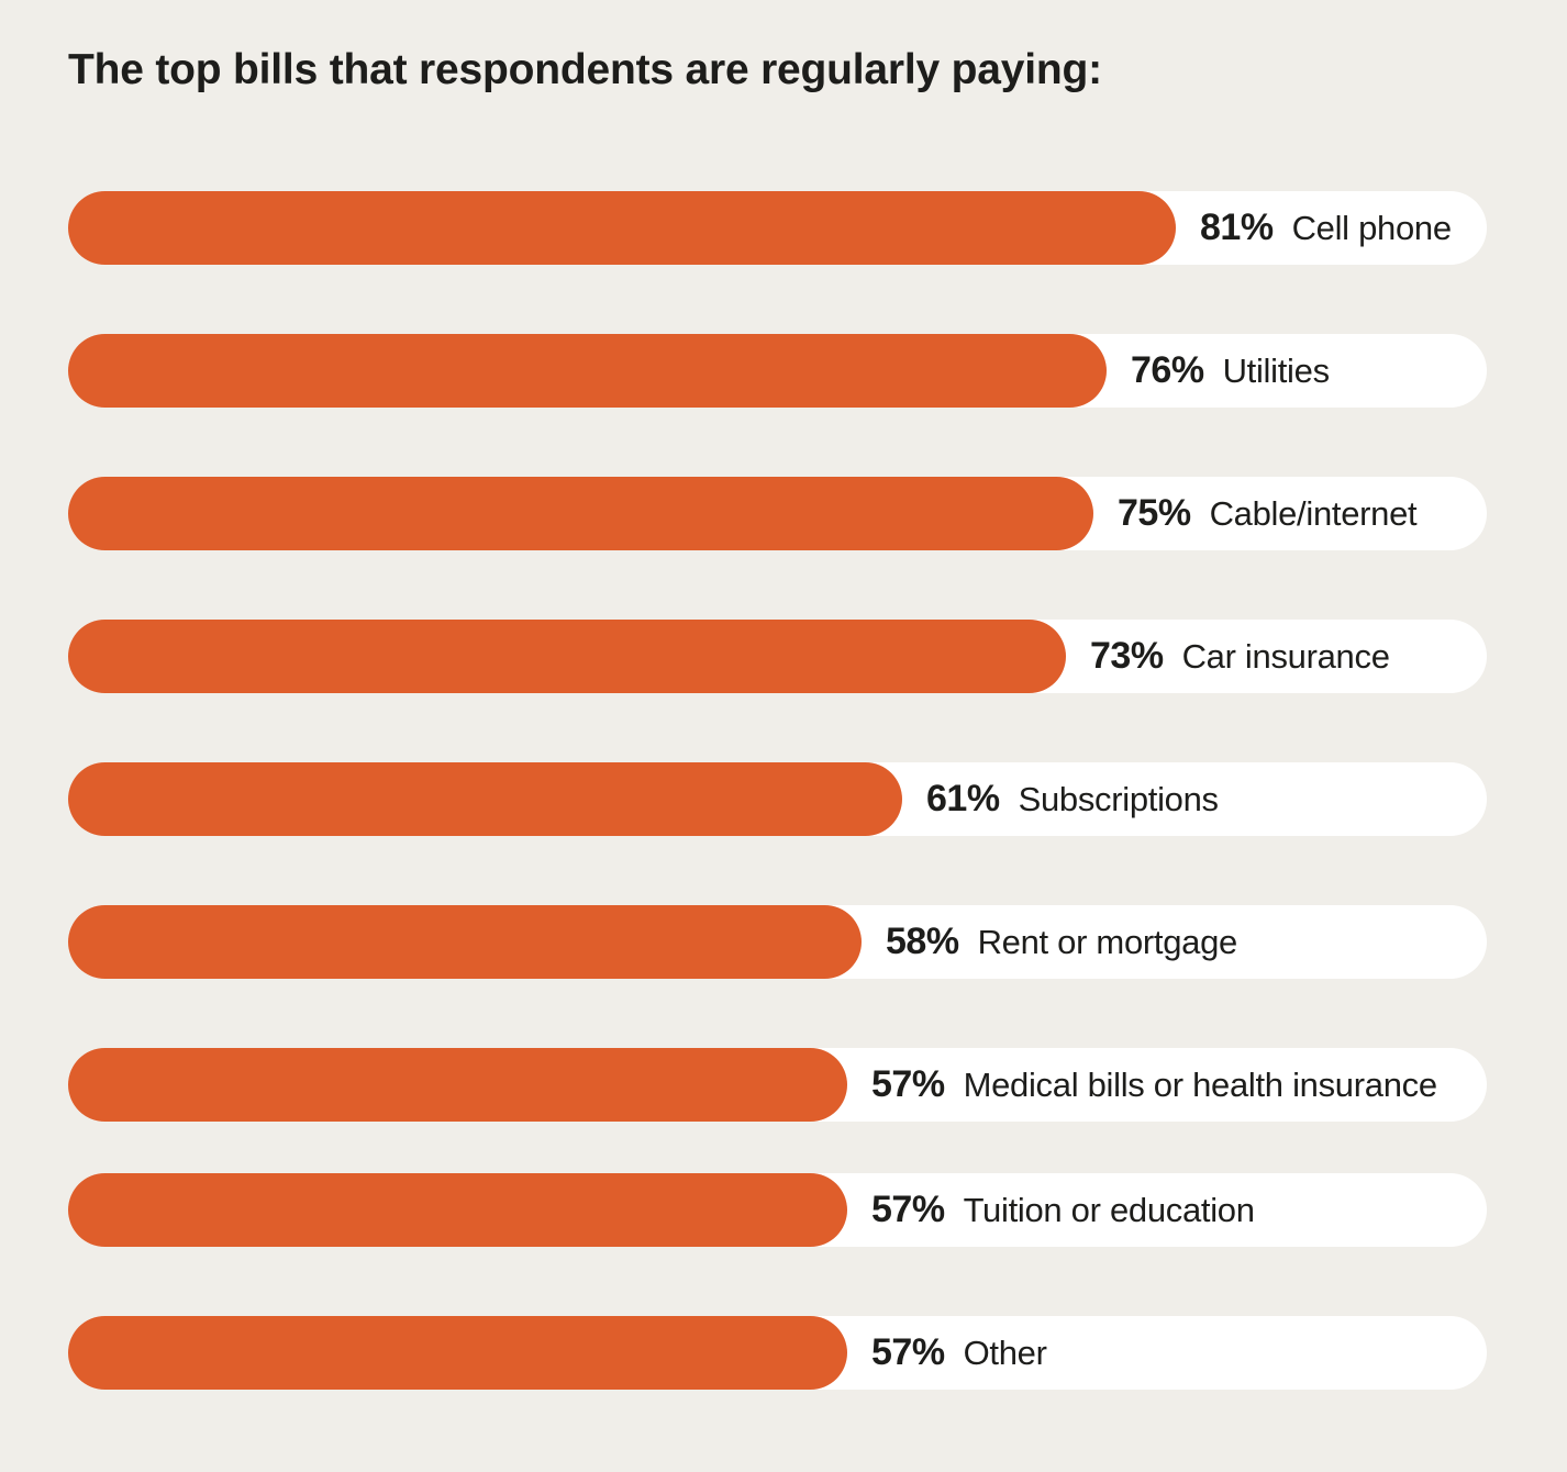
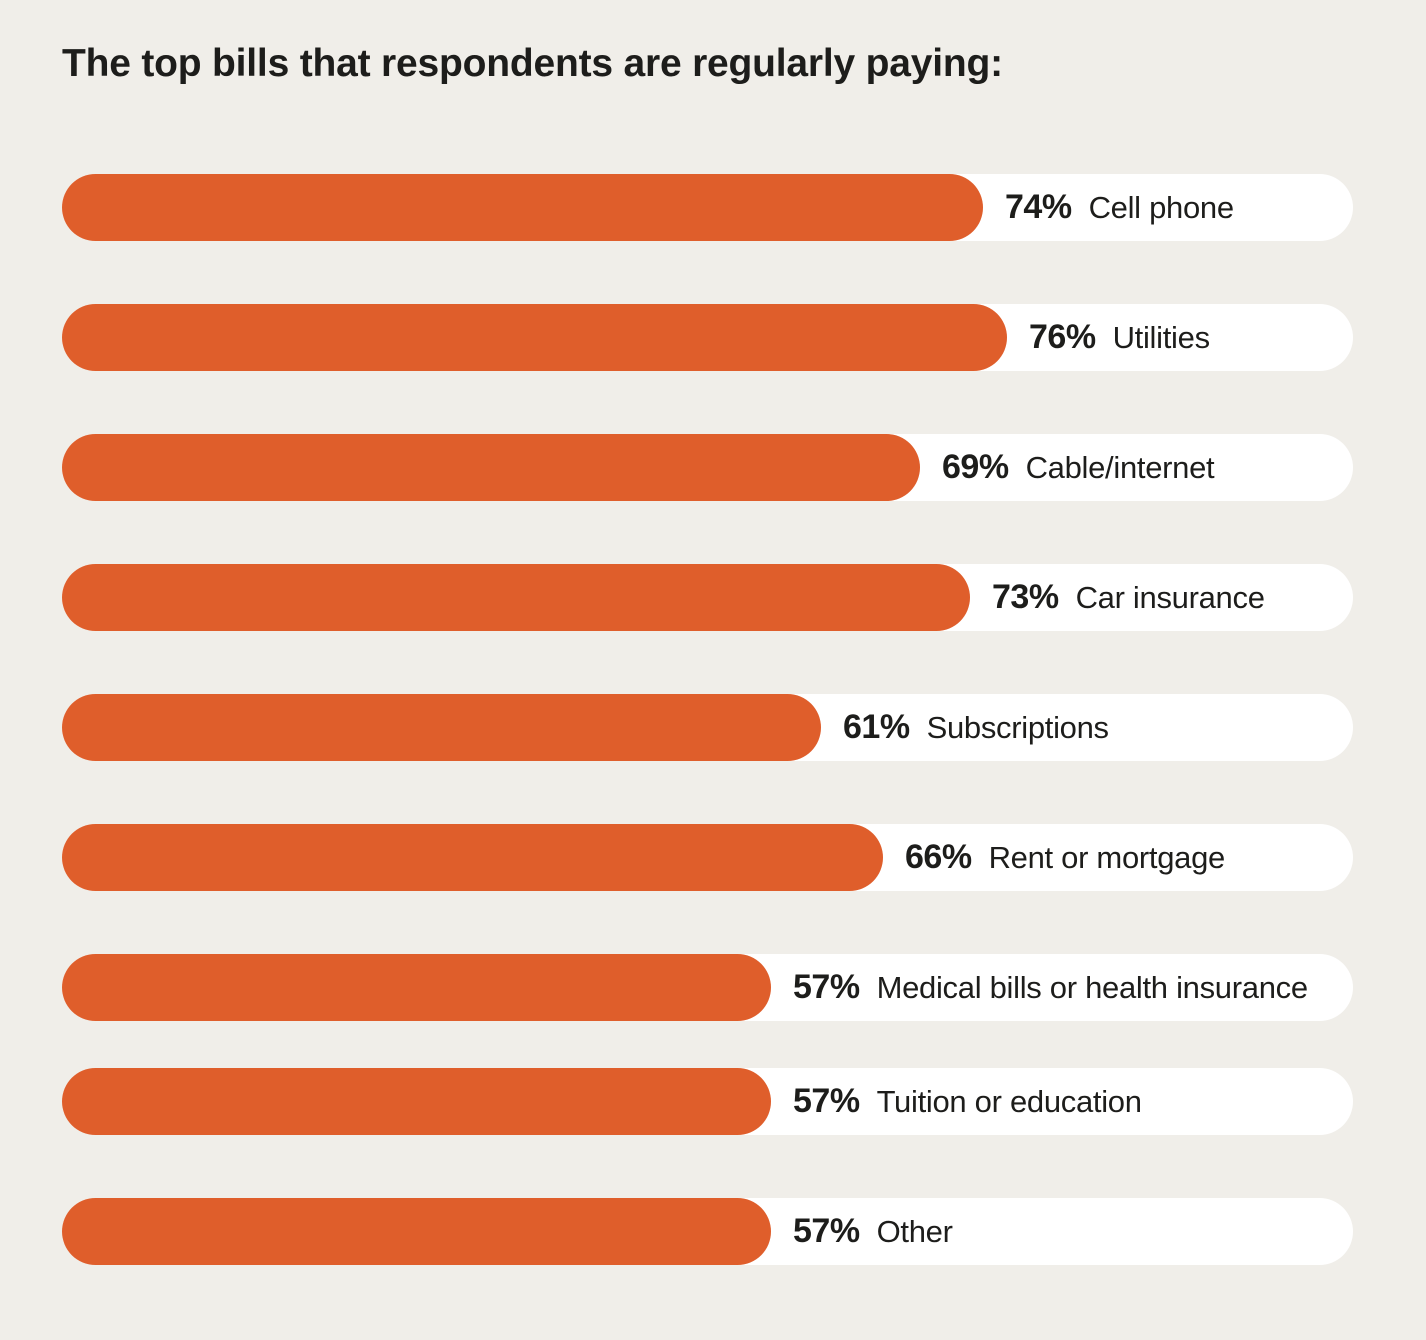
Cell phone: 81% -> 74%
Cable/internet: 75% -> 69%
Rent or mortgage: 58% -> 66%
